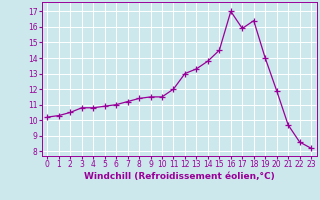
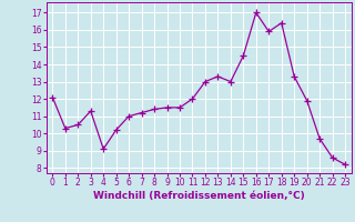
0: 10.2 -> 12.1
3: 10.8 -> 11.3
4: 10.8 -> 9.1
5: 10.9 -> 10.2
14: 13.8 -> 13.0
19: 14.0 -> 13.3
